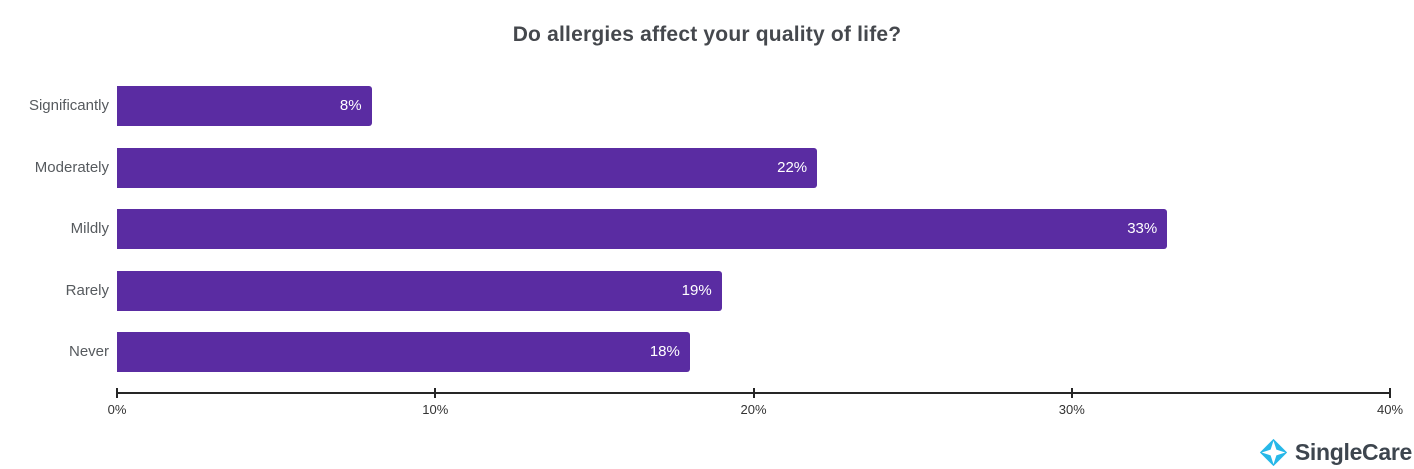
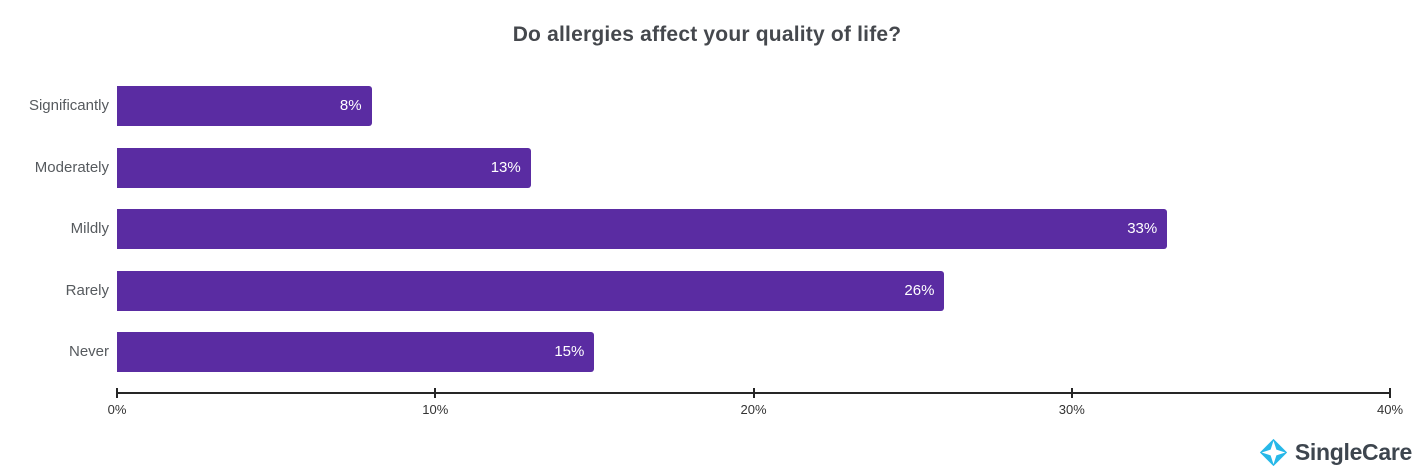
Moderately: 22% -> 13%
Rarely: 19% -> 26%
Never: 18% -> 15%
